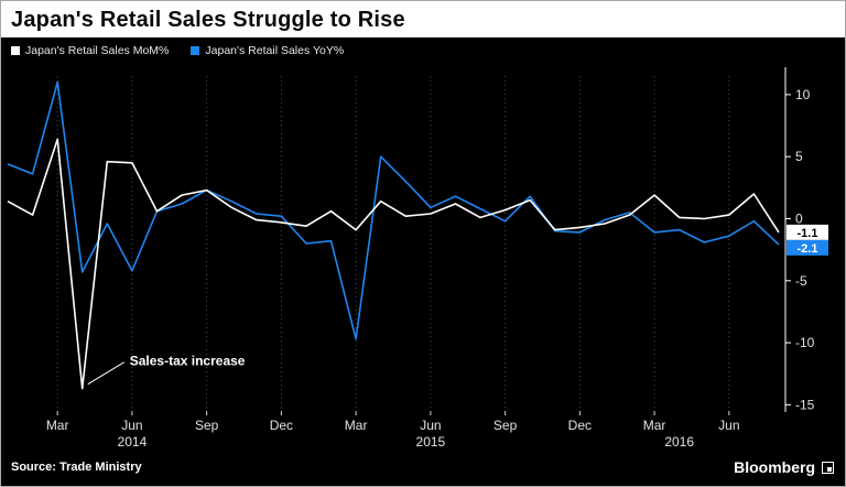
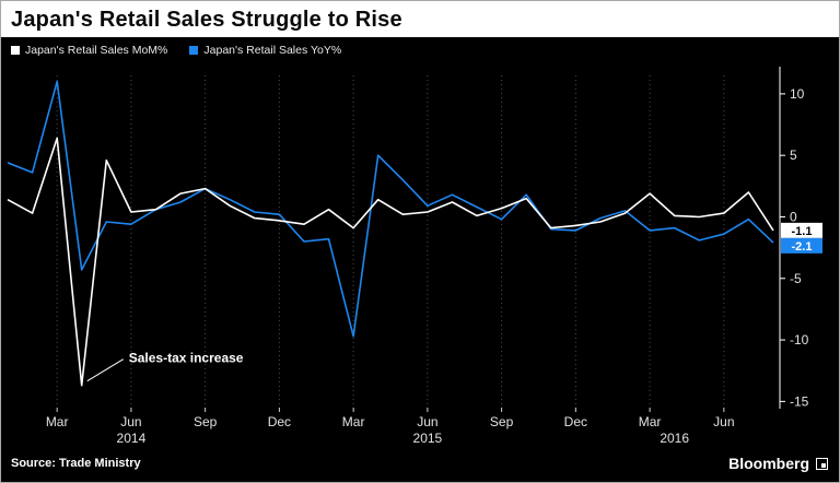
Japan's Retail Sales MoM%/Jun 2014: 4,5 -> 0,4
Japan's Retail Sales YoY%/Jun 2014: -4,2 -> -0,6
